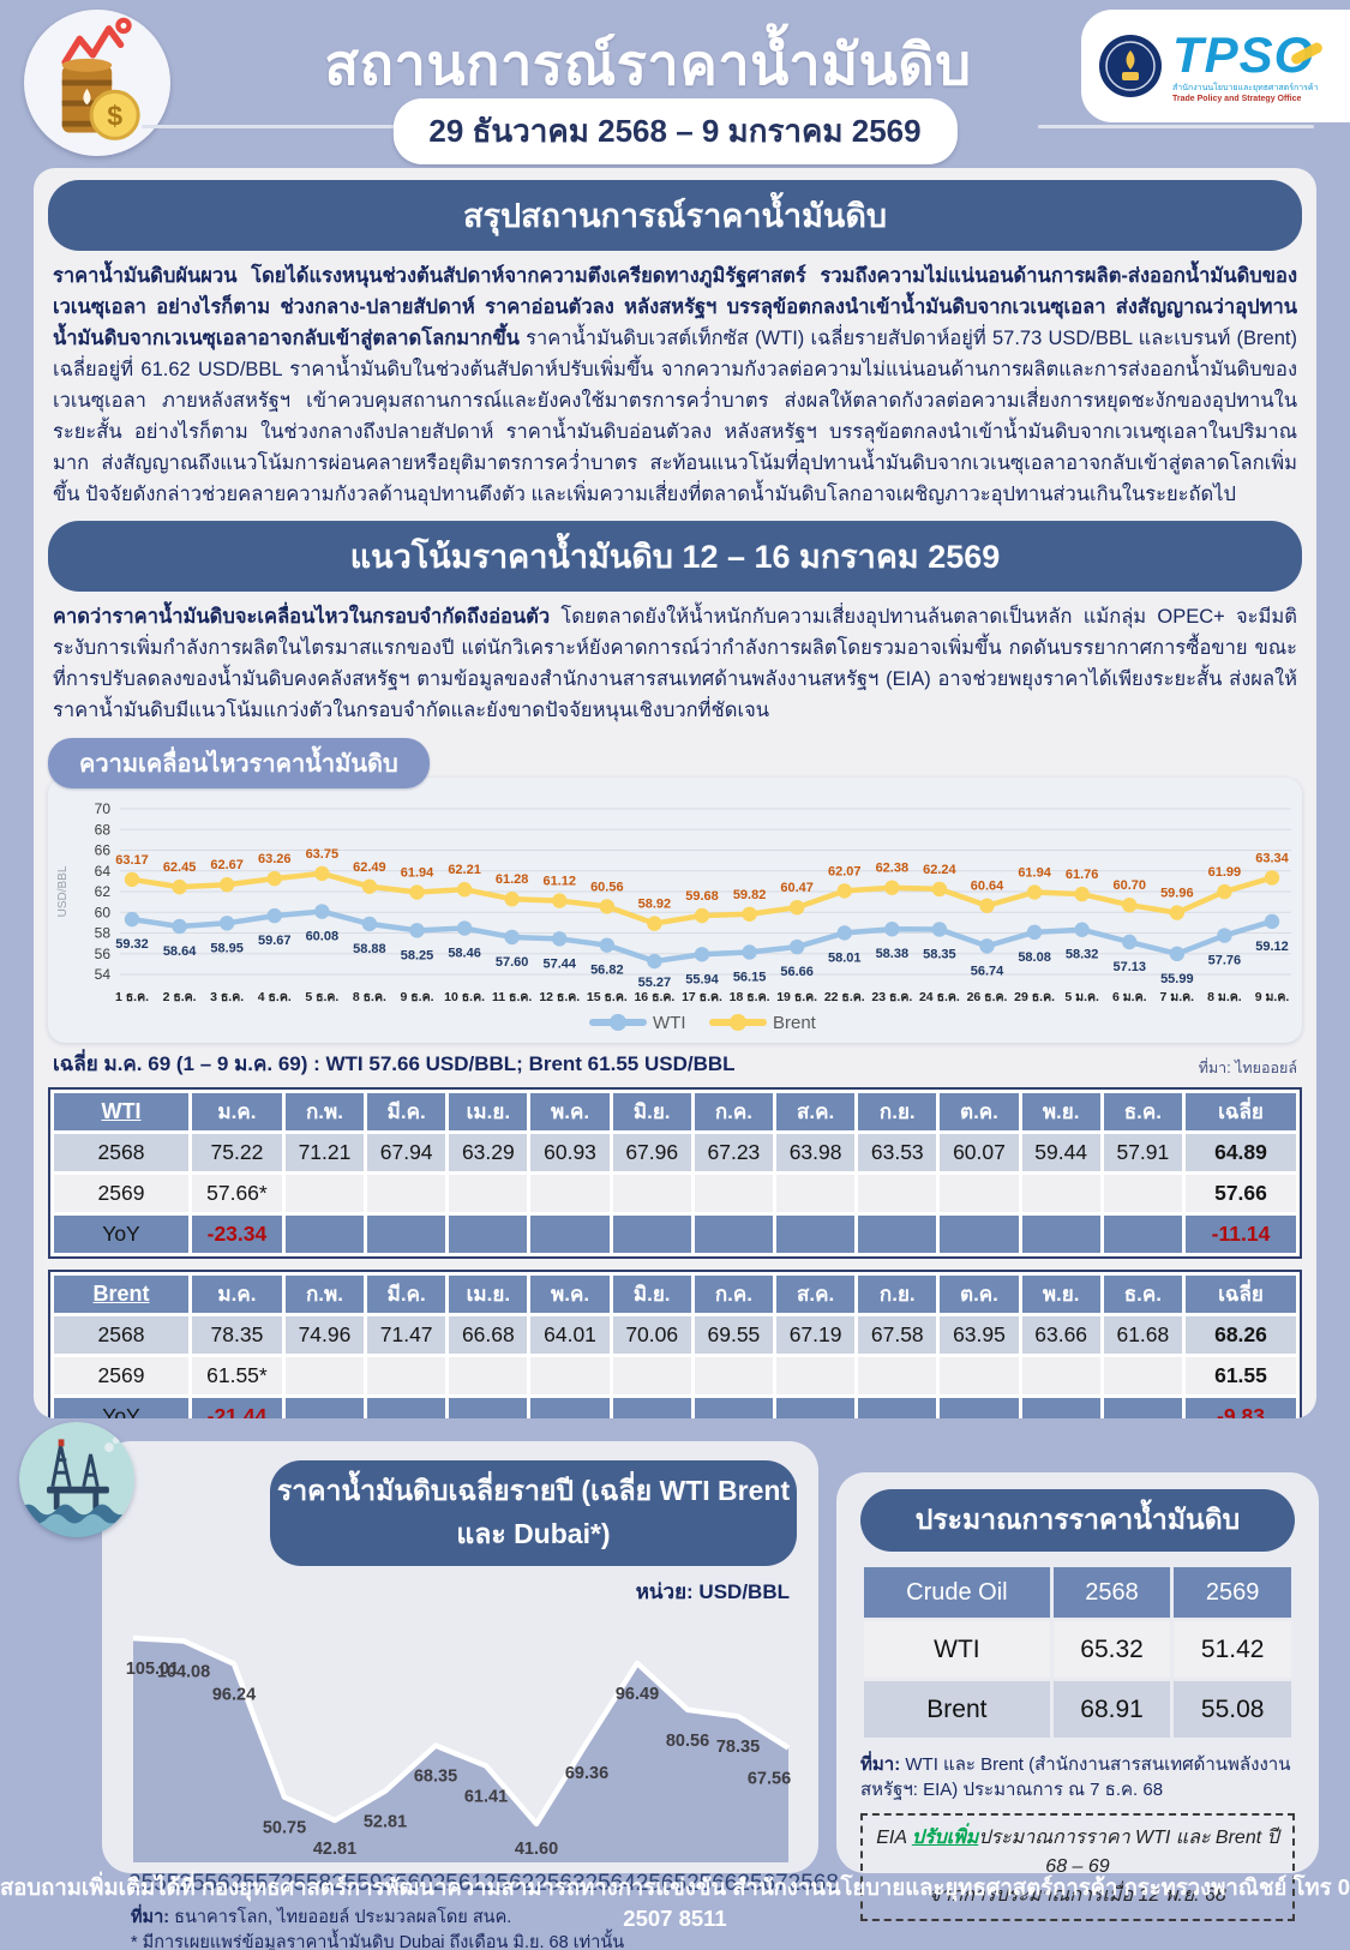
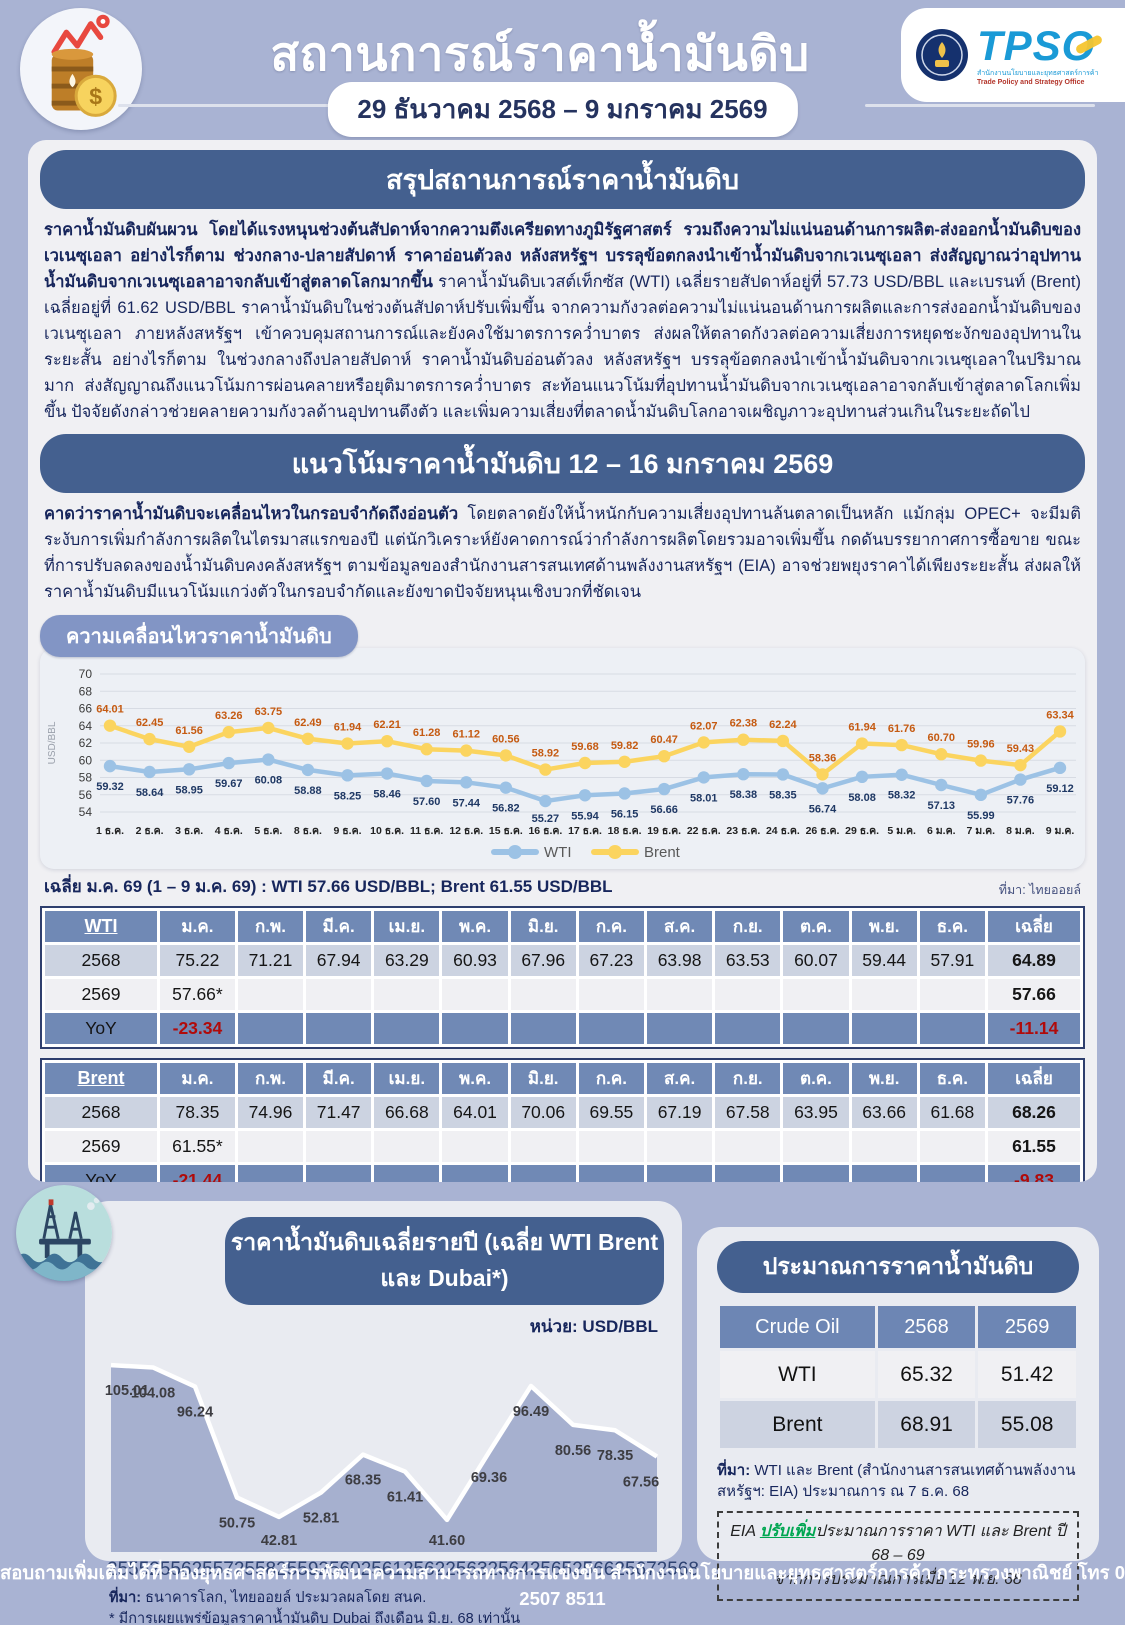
ความเคลื่อนไหวราคาน้ำมันดิบ/Brent/1 ธ.ค.: 63.17 -> 64.01
ความเคลื่อนไหวราคาน้ำมันดิบ/Brent/3 ธ.ค.: 62.67 -> 61.56
ความเคลื่อนไหวราคาน้ำมันดิบ/Brent/26 ธ.ค.: 60.64 -> 58.36
ความเคลื่อนไหวราคาน้ำมันดิบ/Brent/8 ม.ค.: 61.99 -> 59.43
